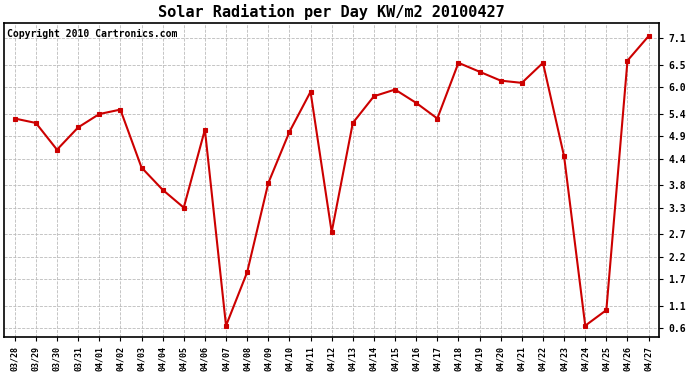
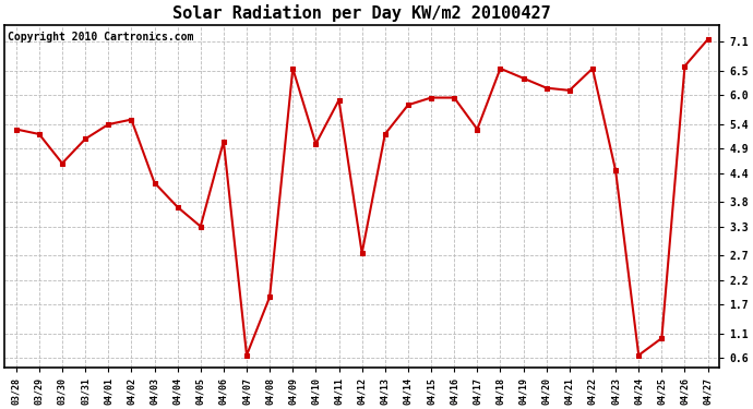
04/09: 3.85 -> 6.55
04/16: 5.65 -> 5.95
